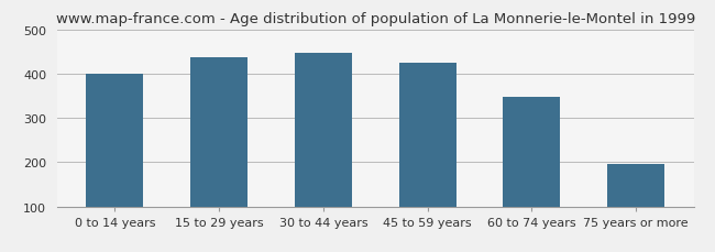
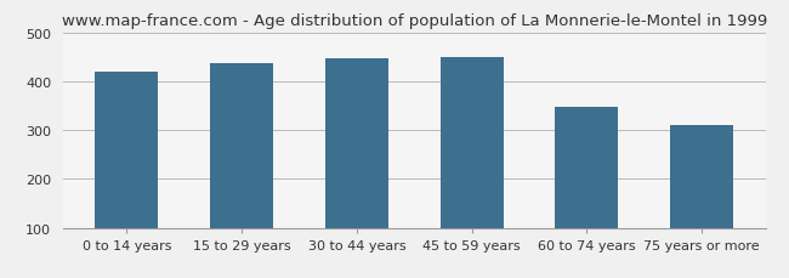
0 to 14 years: 400 -> 420
45 to 59 years: 425 -> 450
75 years or more: 196 -> 310
